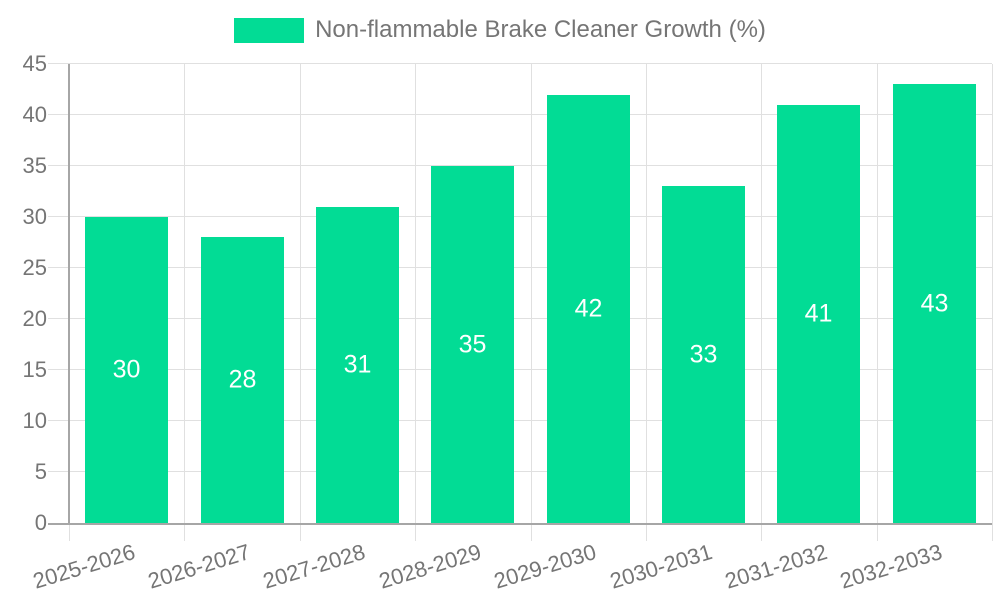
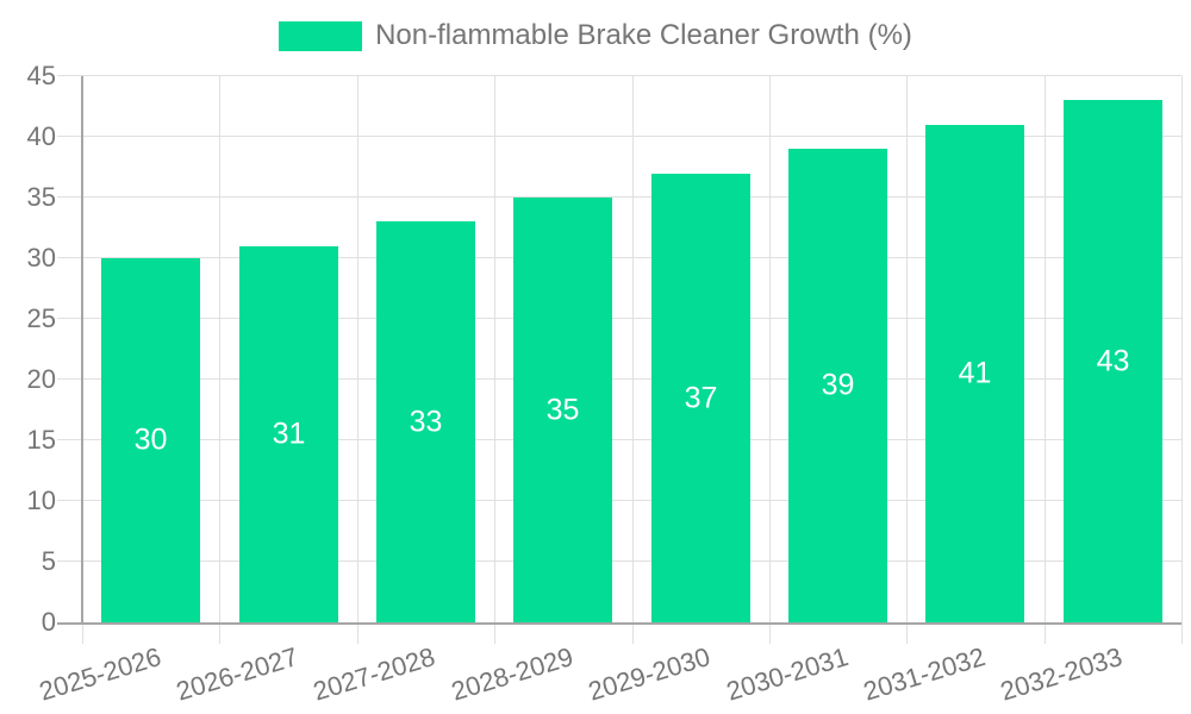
2026-2027: 28 -> 31
2027-2028: 31 -> 33
2029-2030: 42 -> 37
2030-2031: 33 -> 39
